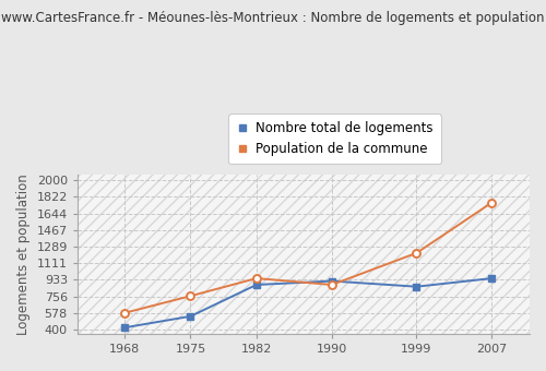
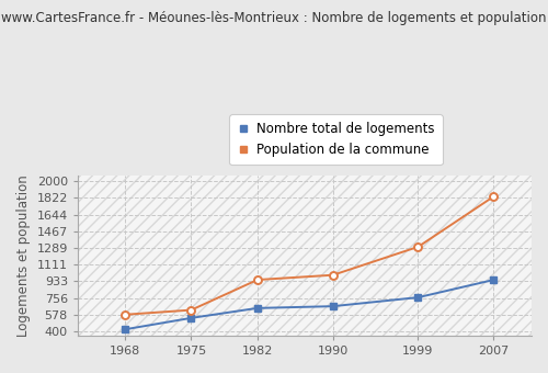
Population de la commune/1975: 760 -> 630
Nombre total de logements/1982: 880 -> 650
Nombre total de logements/1990: 920 -> 670
Population de la commune/1990: 880 -> 1000
Nombre total de logements/1999: 860 -> 760
Population de la commune/1999: 1220 -> 1300
Population de la commune/2007: 1760 -> 1840
